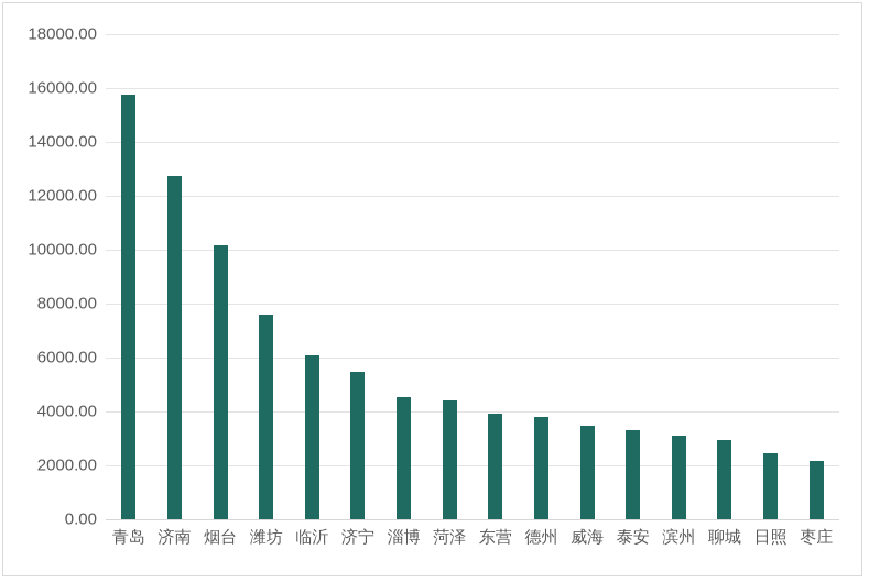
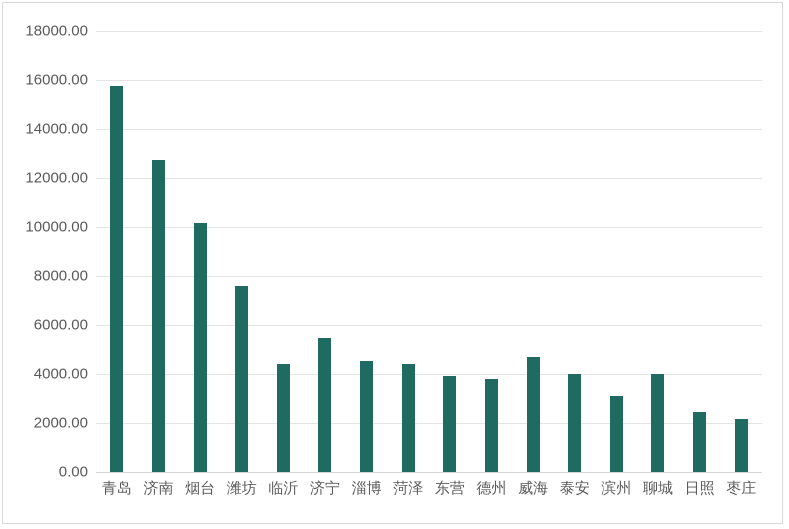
临沂: 6100 -> 4400
威海: 3500 -> 4700
泰安: 3300 -> 4000
聊城: 2900 -> 4000
